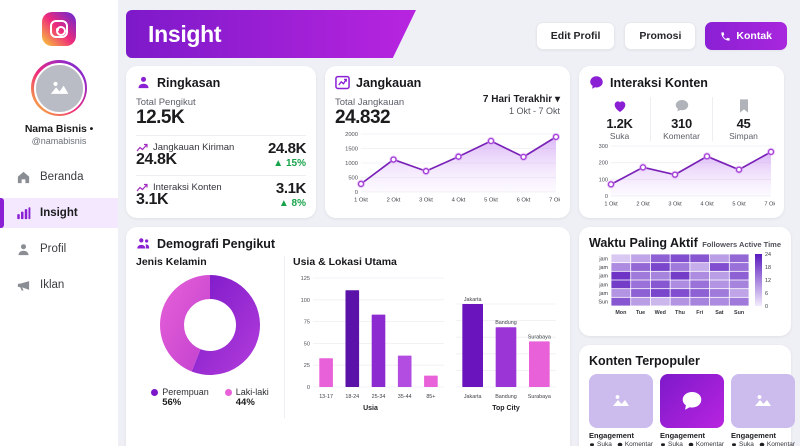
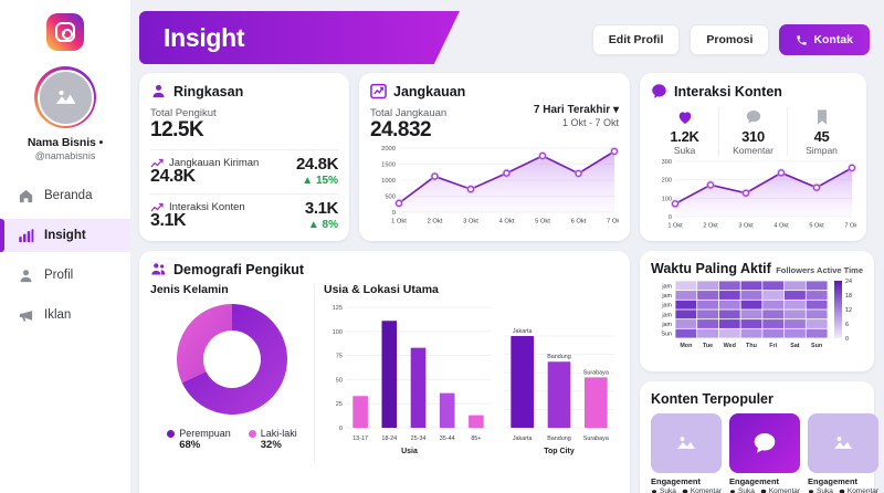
Jenis Kelamin/Perempuan: 56% -> 68%
Jenis Kelamin/Laki-laki: 44% -> 32%
